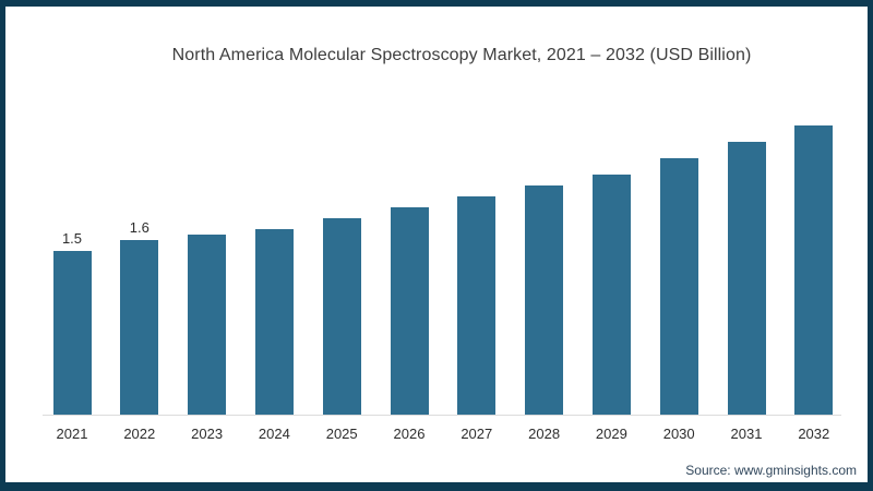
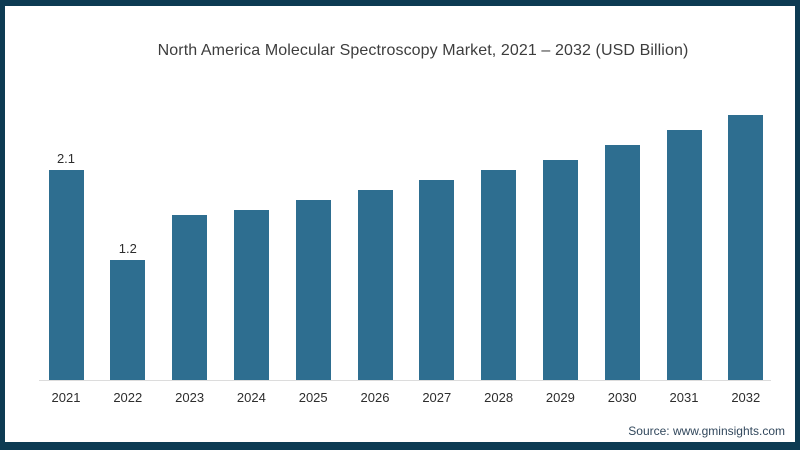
2021: 1.5 -> 2.1
2022: 1.6 -> 1.2
